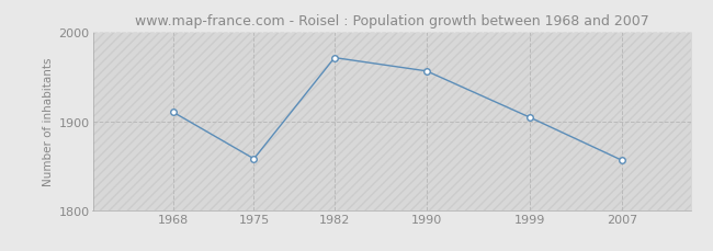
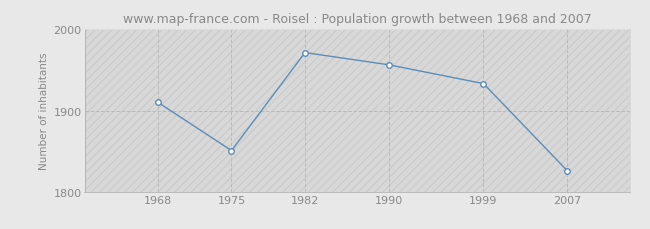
1975: 1858 -> 1851
1999: 1904 -> 1933
2007: 1856 -> 1826
